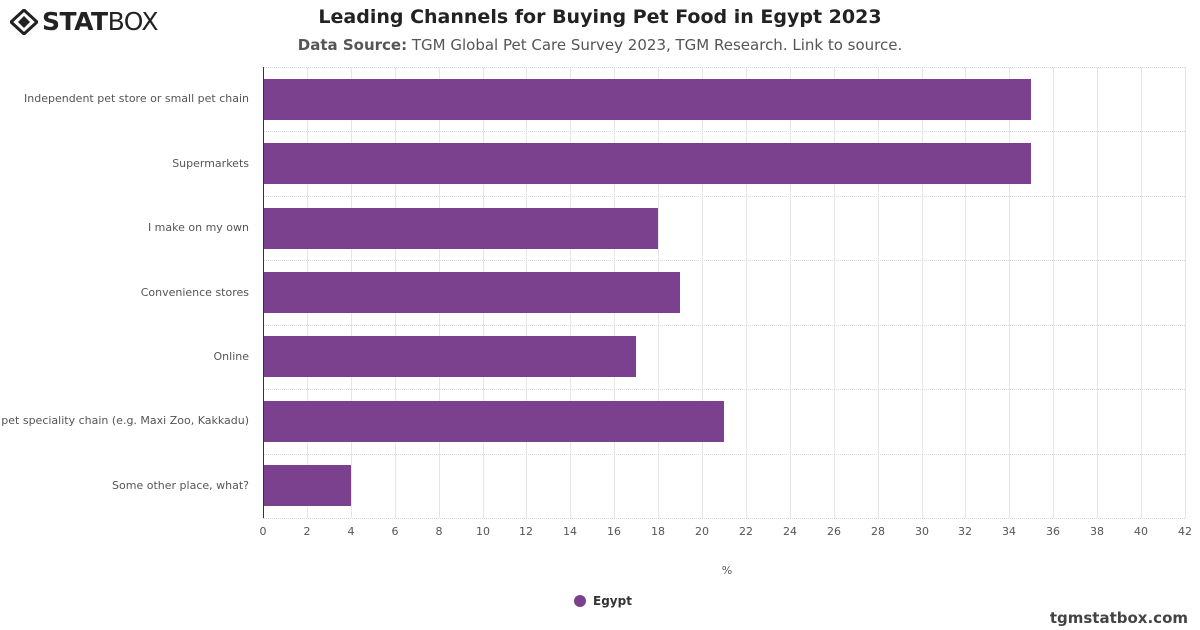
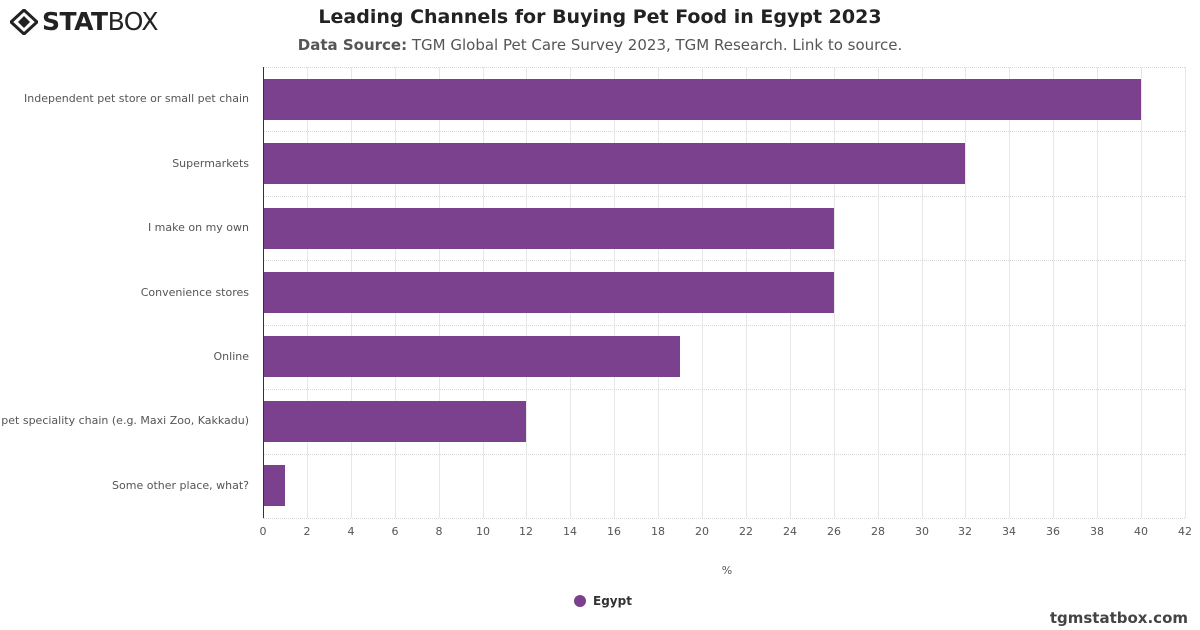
Independent pet store or small pet chain: 35 -> 40
Supermarkets: 35 -> 32
I make on my own: 18 -> 26
Convenience stores: 19 -> 26
Online: 17 -> 19
pet speciality chain (e.g. Maxi Zoo, Kakkadu): 21 -> 12
Some other place, what?: 4 -> 1
